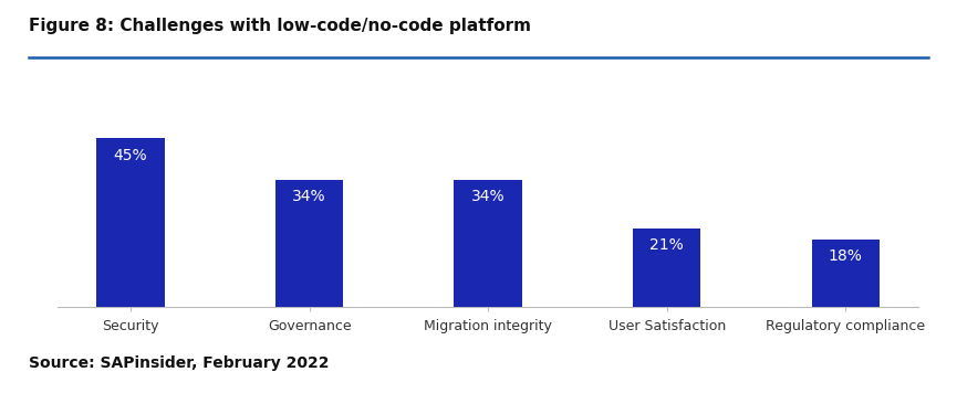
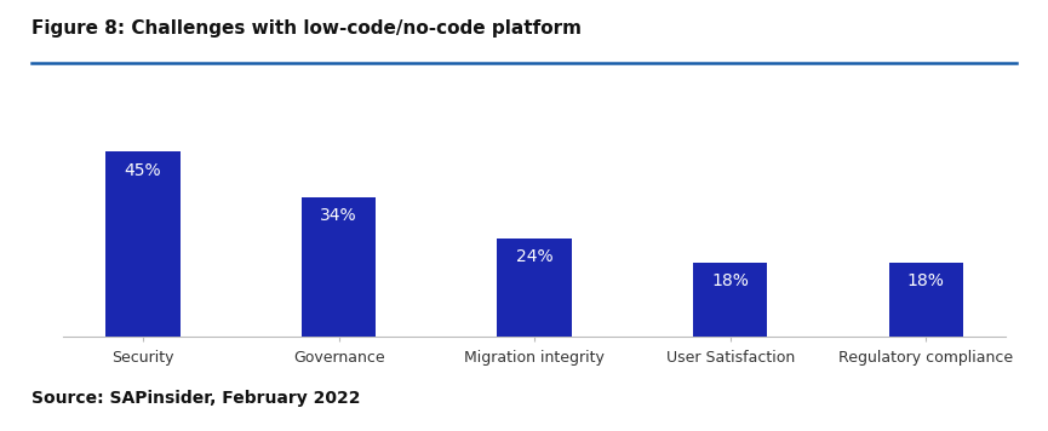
Migration integrity: 34% -> 24%
User Satisfaction: 21% -> 18%
